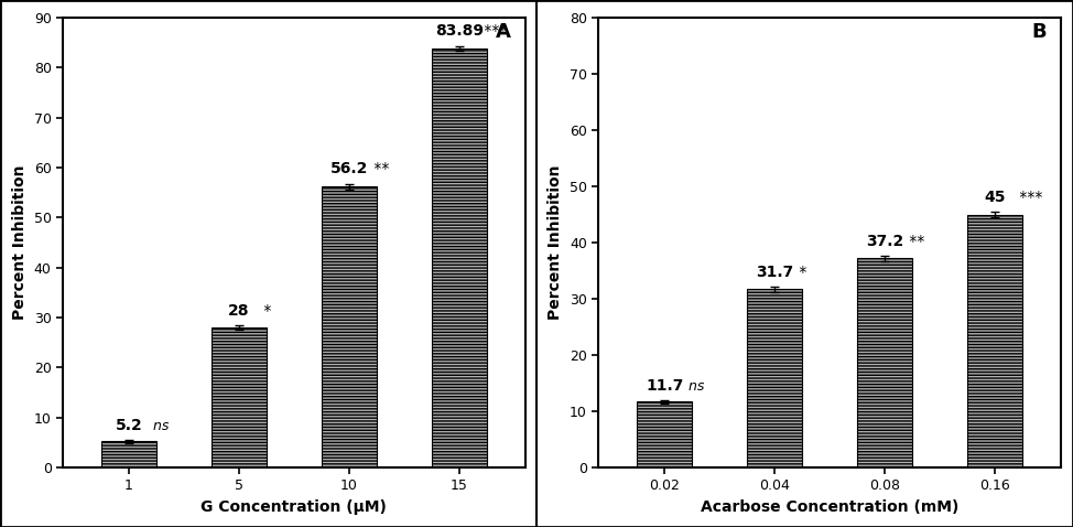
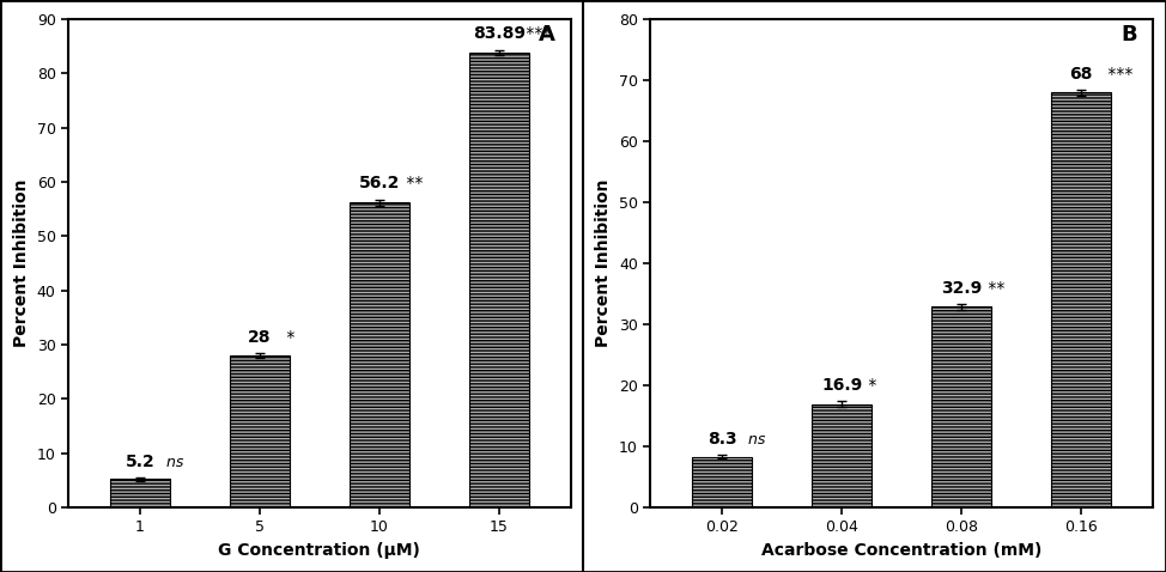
0.02: 11.7 -> 8.3
0.04: 31.7 -> 16.9
0.08: 37.2 -> 32.9
0.16: 45 -> 68
